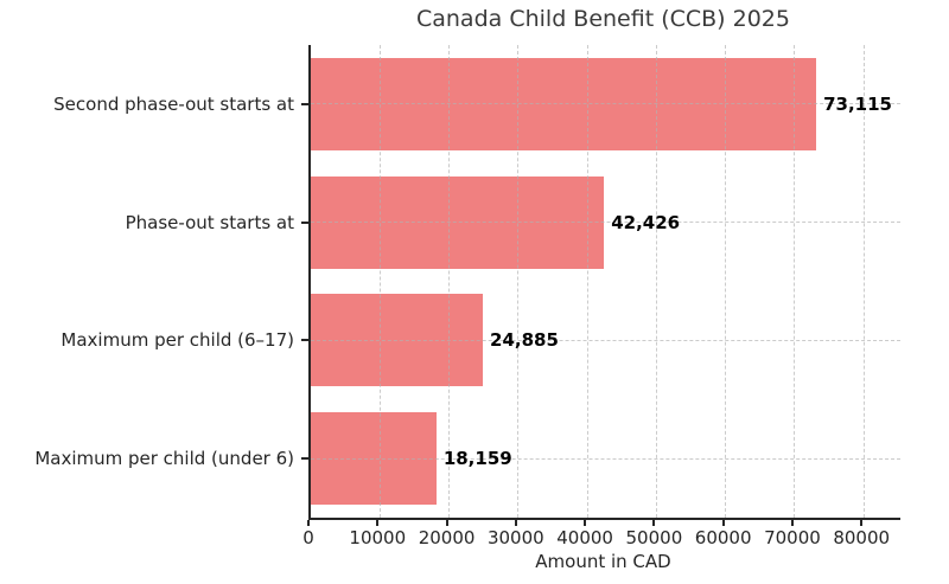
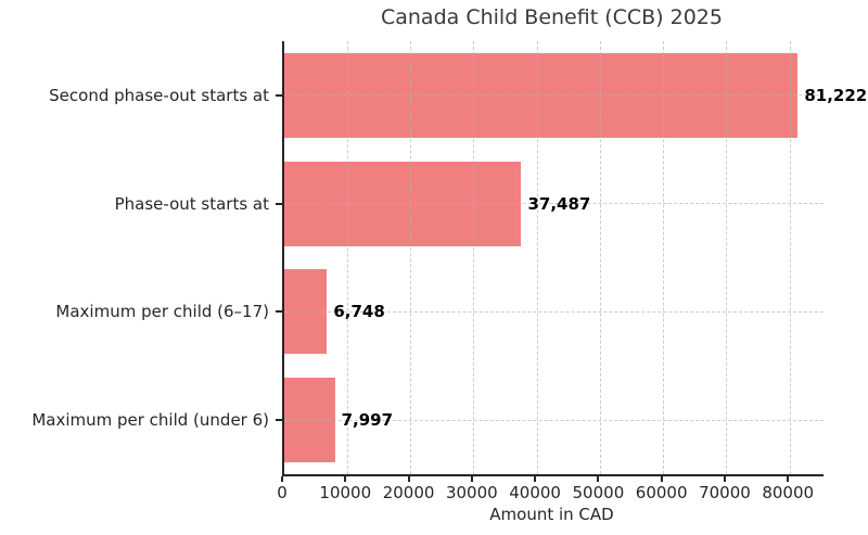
Second phase-out starts at: 73,115 -> 81,222
Phase-out starts at: 42,426 -> 37,487
Maximum per child (6–17): 24,885 -> 6,748
Maximum per child (under 6): 18,159 -> 7,997
